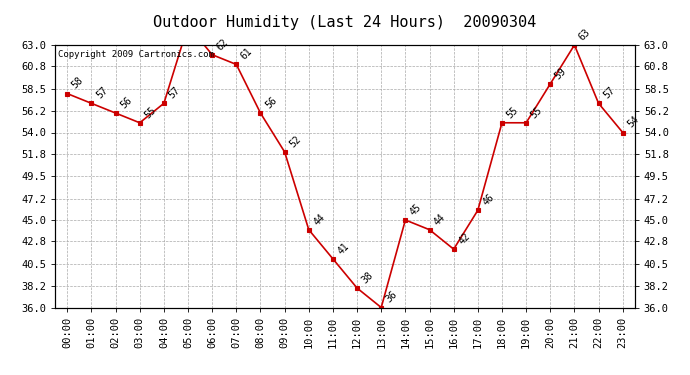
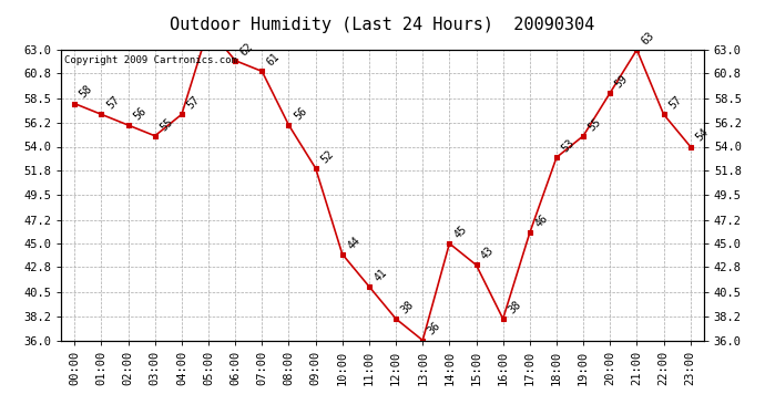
15:00: 44 -> 43
16:00: 42 -> 38
18:00: 55 -> 53
